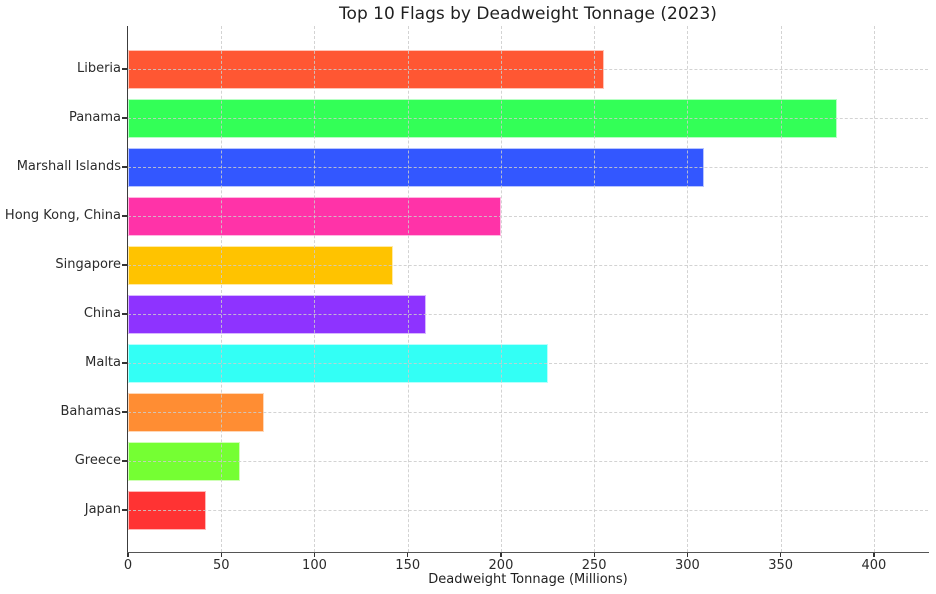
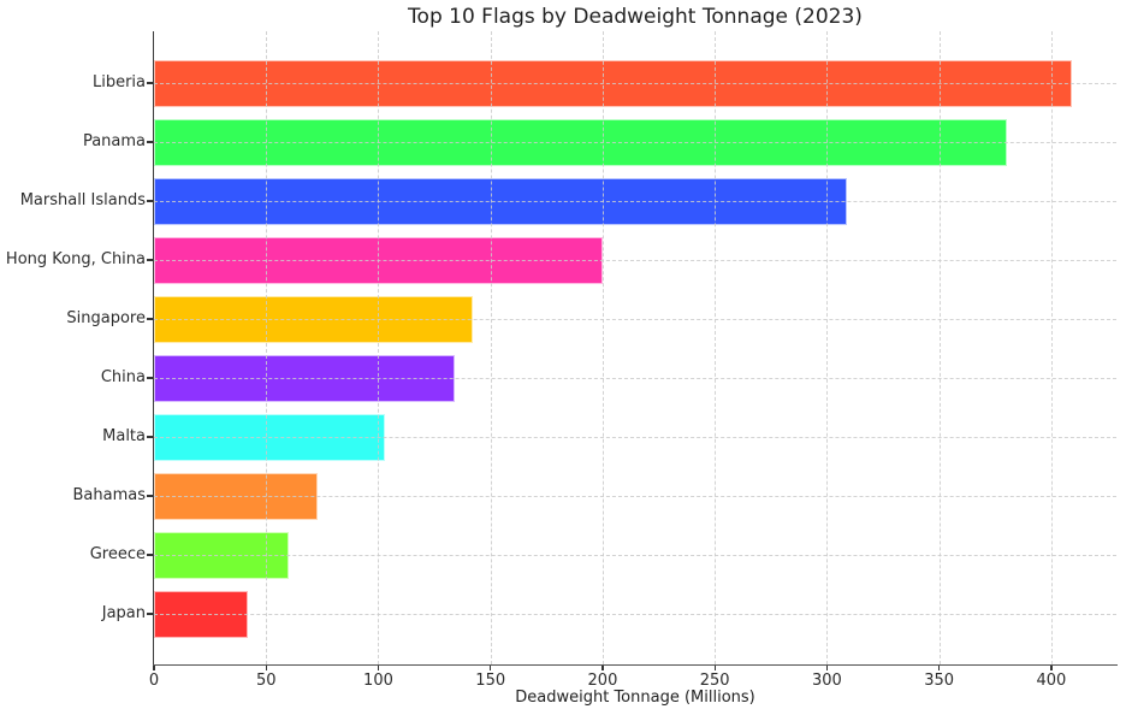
Liberia: 255 -> 409
China: 160 -> 134
Malta: 225 -> 103
